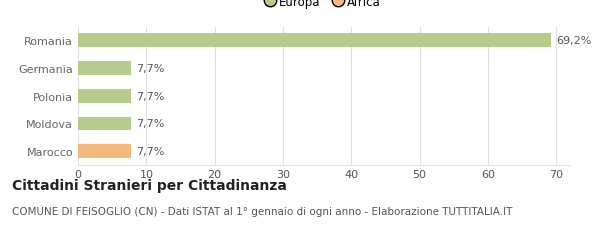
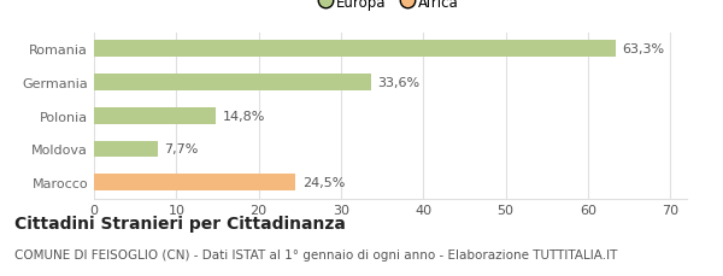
Romania: 69,2% -> 63,3%
Germania: 7,7% -> 33,6%
Polonia: 7,7% -> 14,8%
Marocco: 7,7% -> 24,5%
